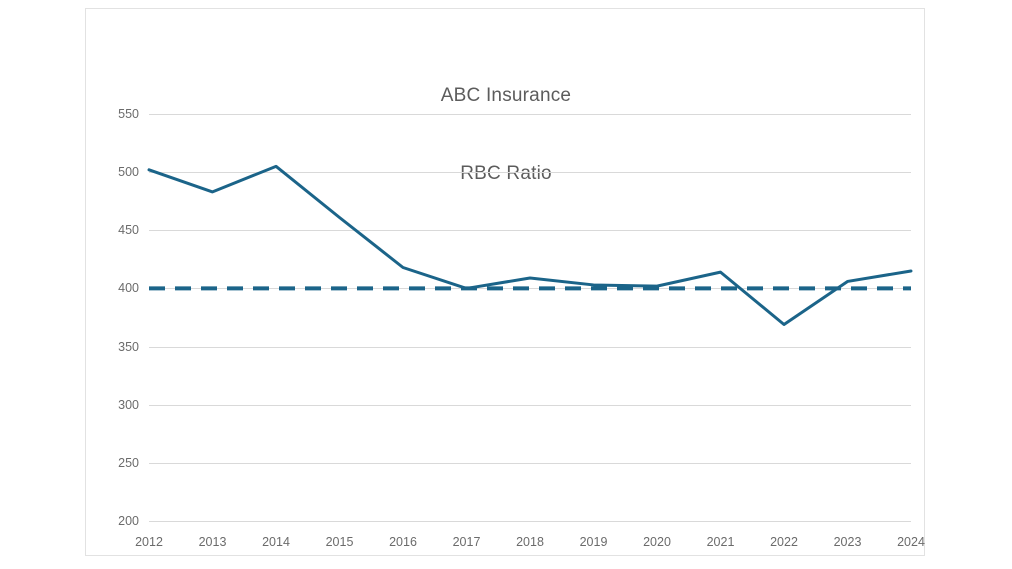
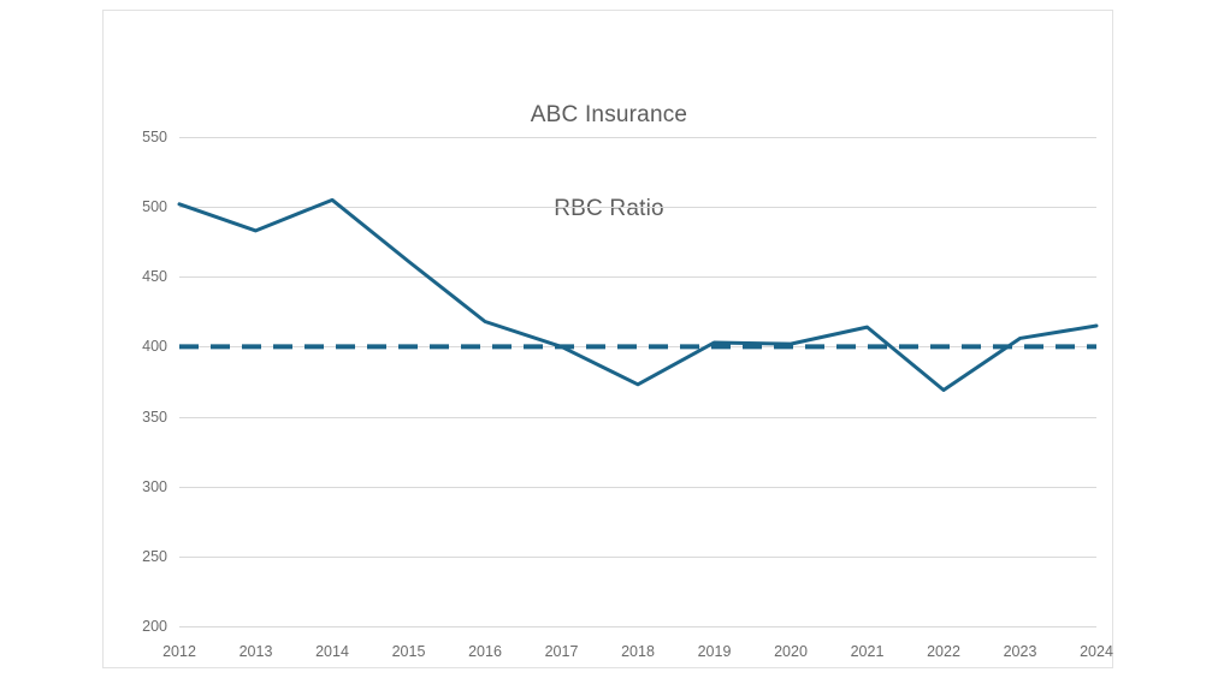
RBC Ratio/2018: 409 -> 373
